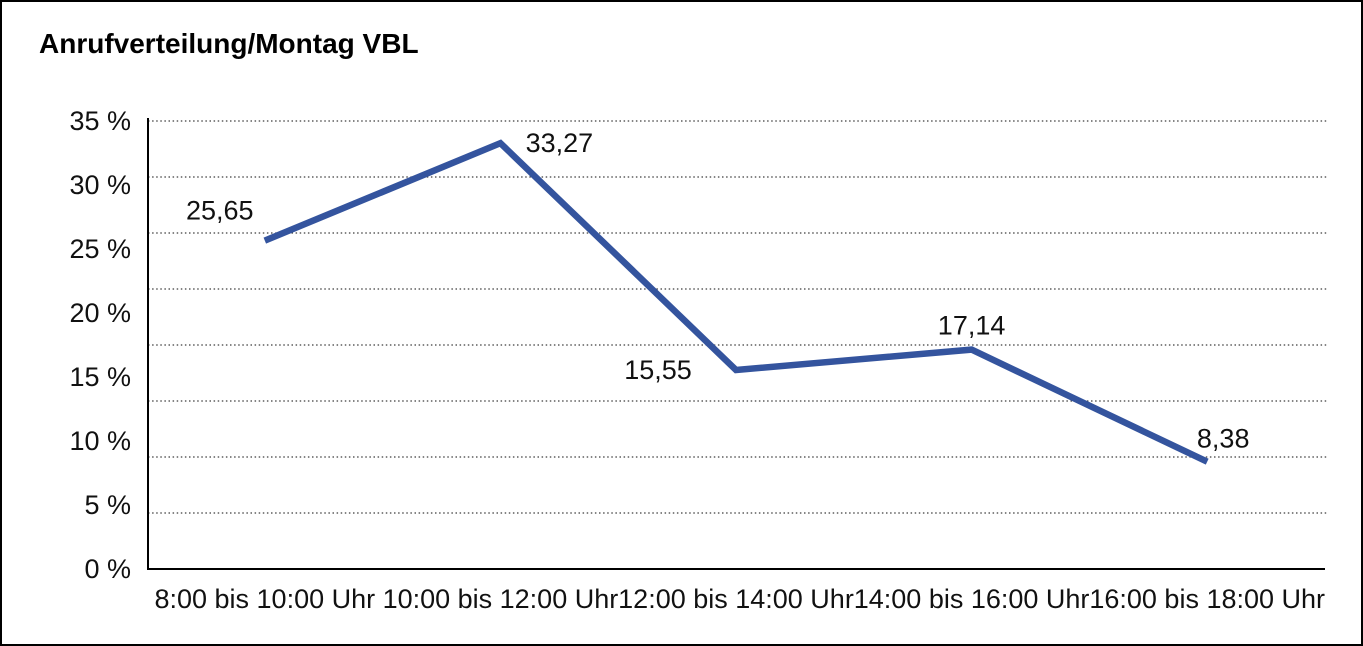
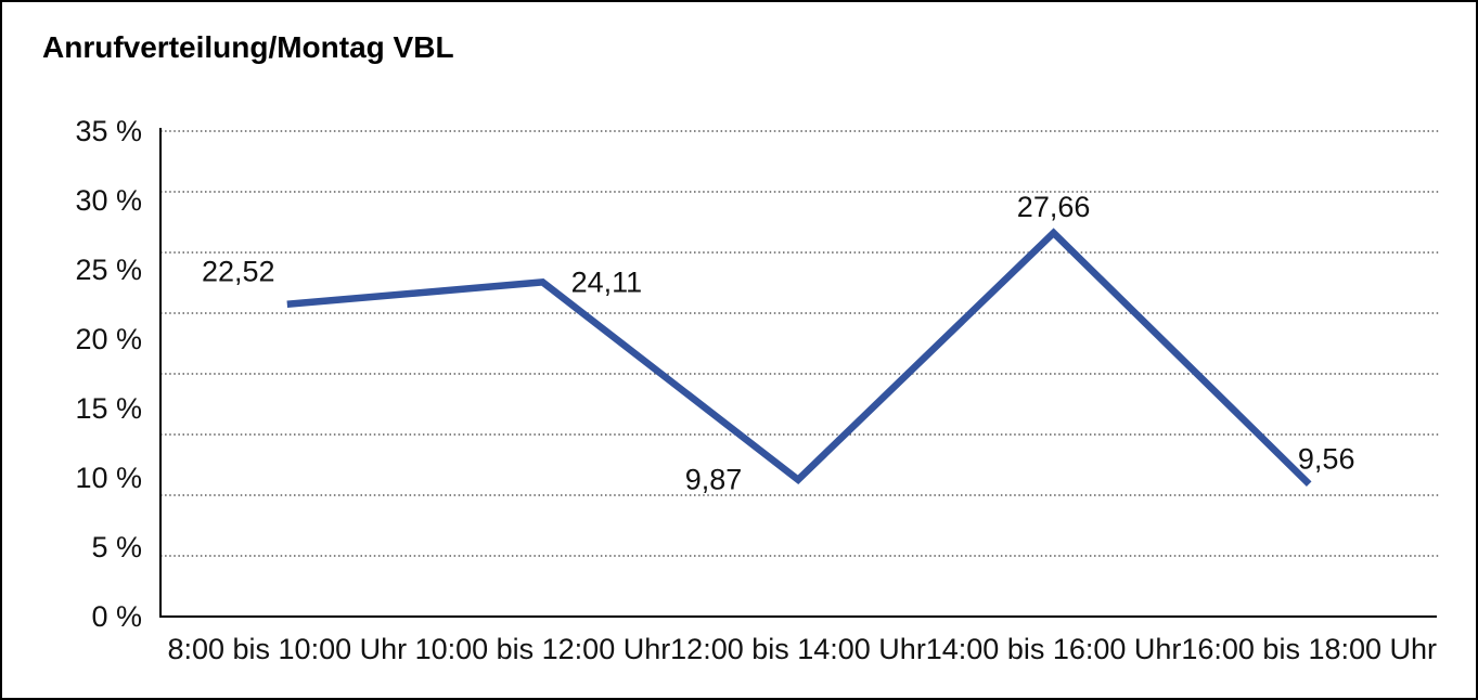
8:00 bis 10:00 Uhr: 25,65 -> 22,52
10:00 bis 12:00 Uhr: 33,27 -> 24,11
12:00 bis 14:00 Uhr: 15,55 -> 9,87
14:00 bis 16:00 Uhr: 17,14 -> 27,66
16:00 bis 18:00 Uhr: 8,38 -> 9,56
